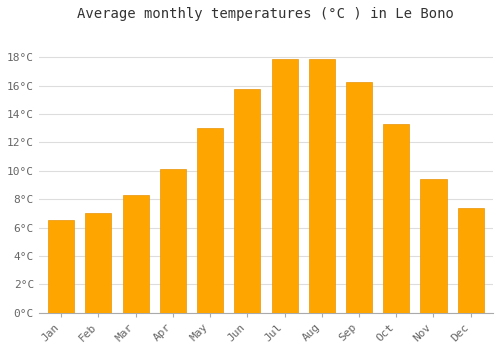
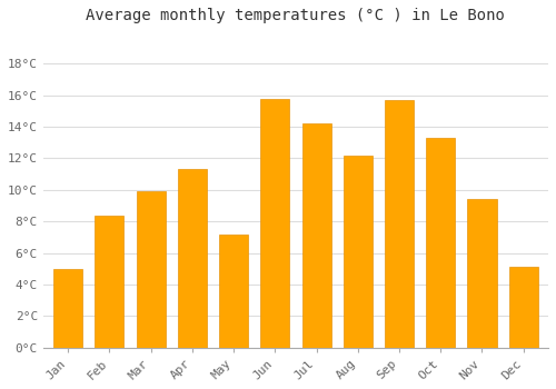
Jan: 6.5°C -> 5.0°C
Feb: 7.0°C -> 8.4°C
Mar: 8.3°C -> 9.9°C
Apr: 10.1°C -> 11.3°C
May: 13.0°C -> 7.2°C
Jul: 17.9°C -> 14.2°C
Aug: 17.9°C -> 12.2°C
Sep: 16.3°C -> 15.7°C
Dec: 7.4°C -> 5.1°C
